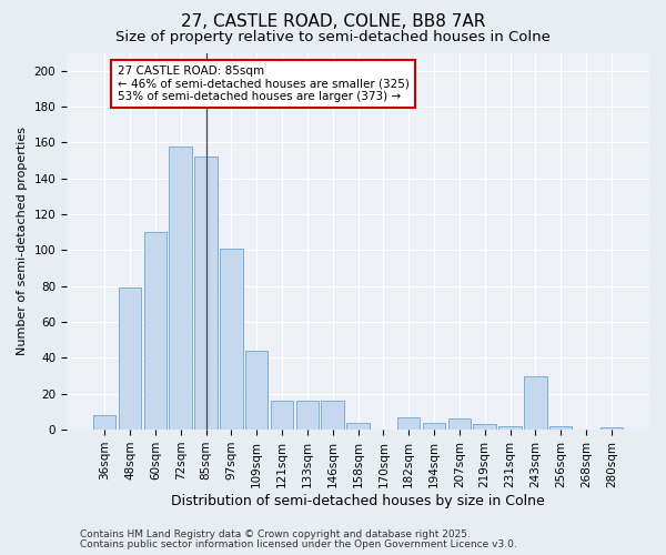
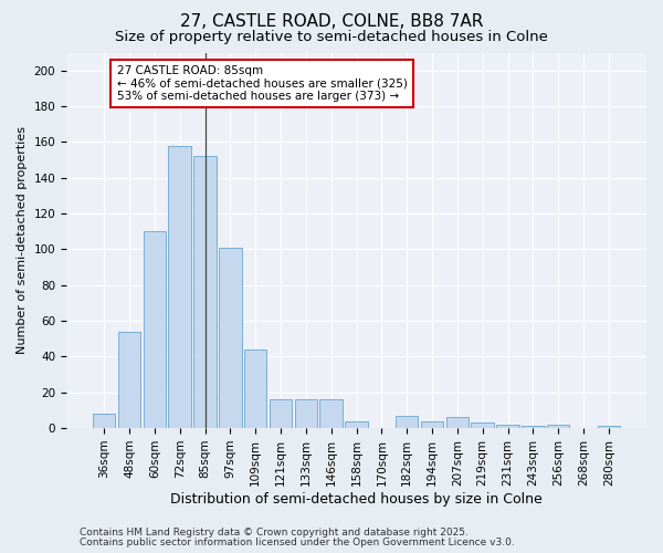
48sqm: 79 -> 54
243sqm: 30 -> 1
